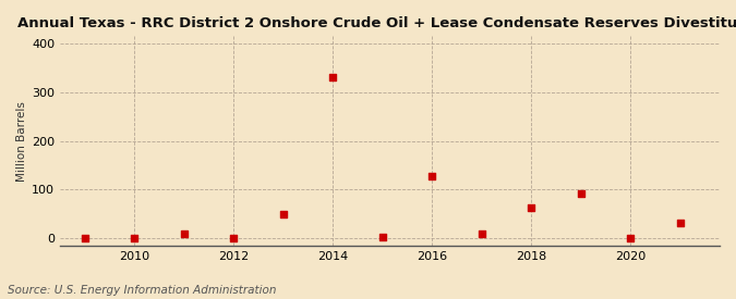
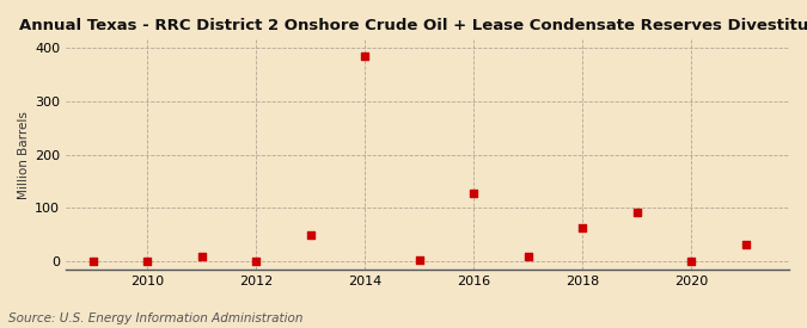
2014: 330 -> 385
